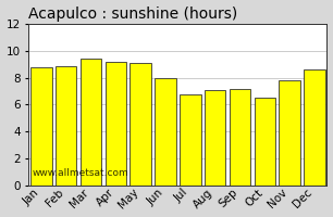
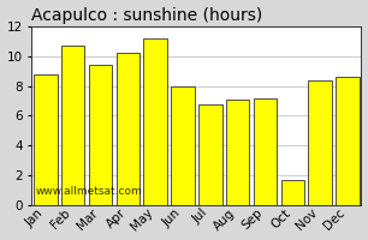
Feb: 8.9 -> 10.7
Apr: 9.2 -> 10.2
May: 9.1 -> 11.2
Oct: 6.5 -> 1.7
Nov: 7.8 -> 8.4
